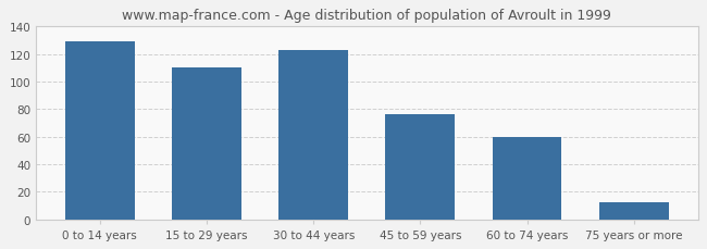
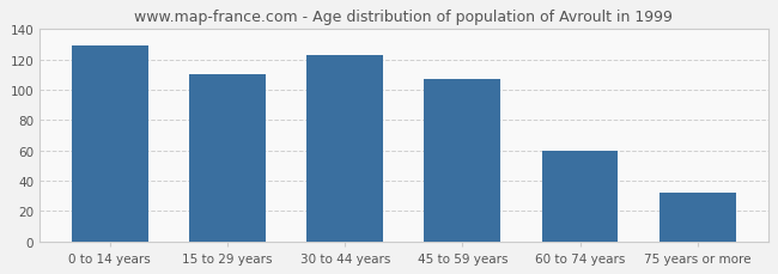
45 to 59 years: 76 -> 107
75 years or more: 12 -> 32
